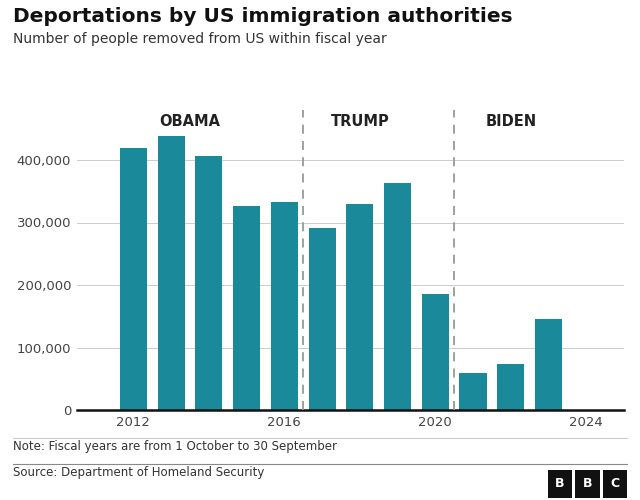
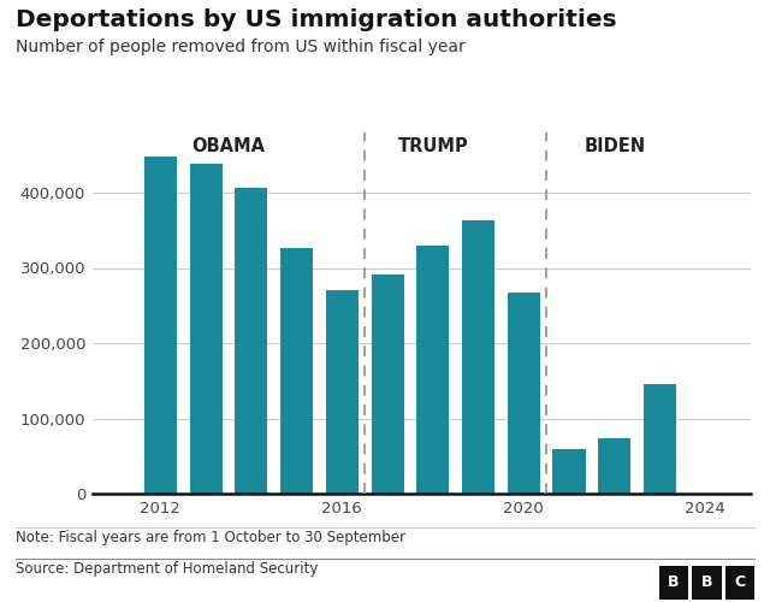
2012: 419,000 -> 448,000
2016: 333,000 -> 270,000
2020: 186,000 -> 268,000
